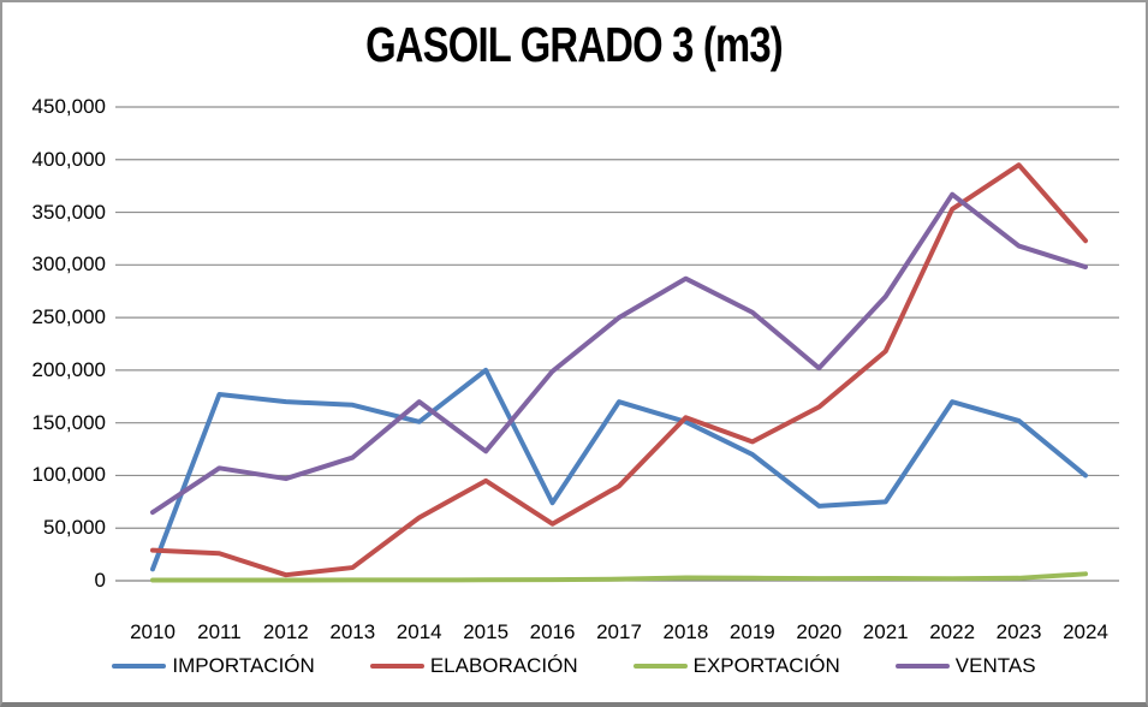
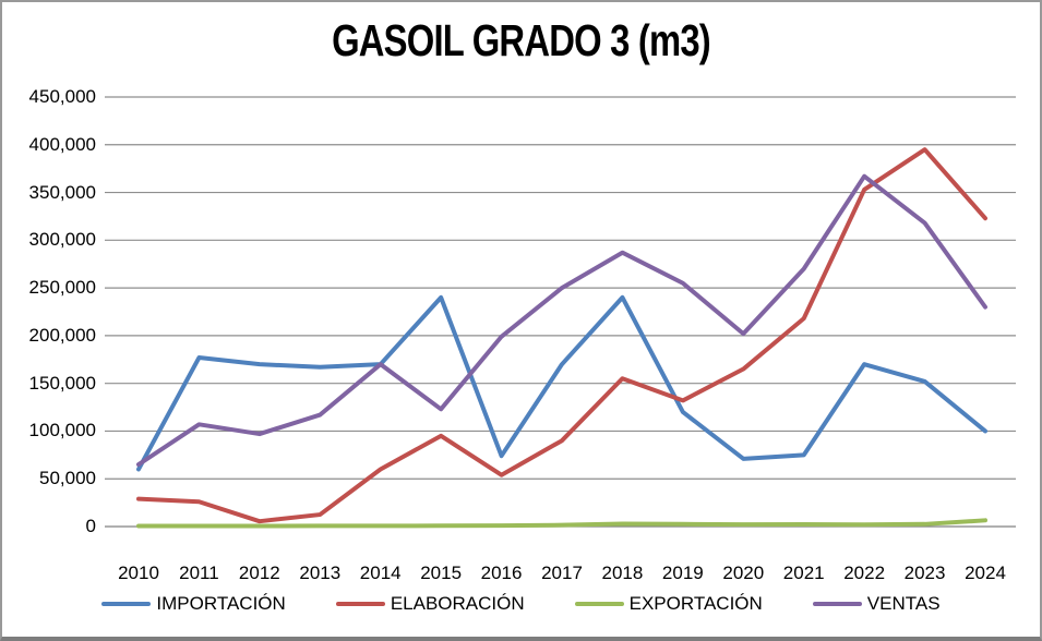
IMPORTACIÓN/2010: 10000 -> 60000
IMPORTACIÓN/2014: 150000 -> 170000
IMPORTACIÓN/2015: 200000 -> 240000
IMPORTACIÓN/2018: 150000 -> 240000
VENTAS/2024: 300000 -> 230000
